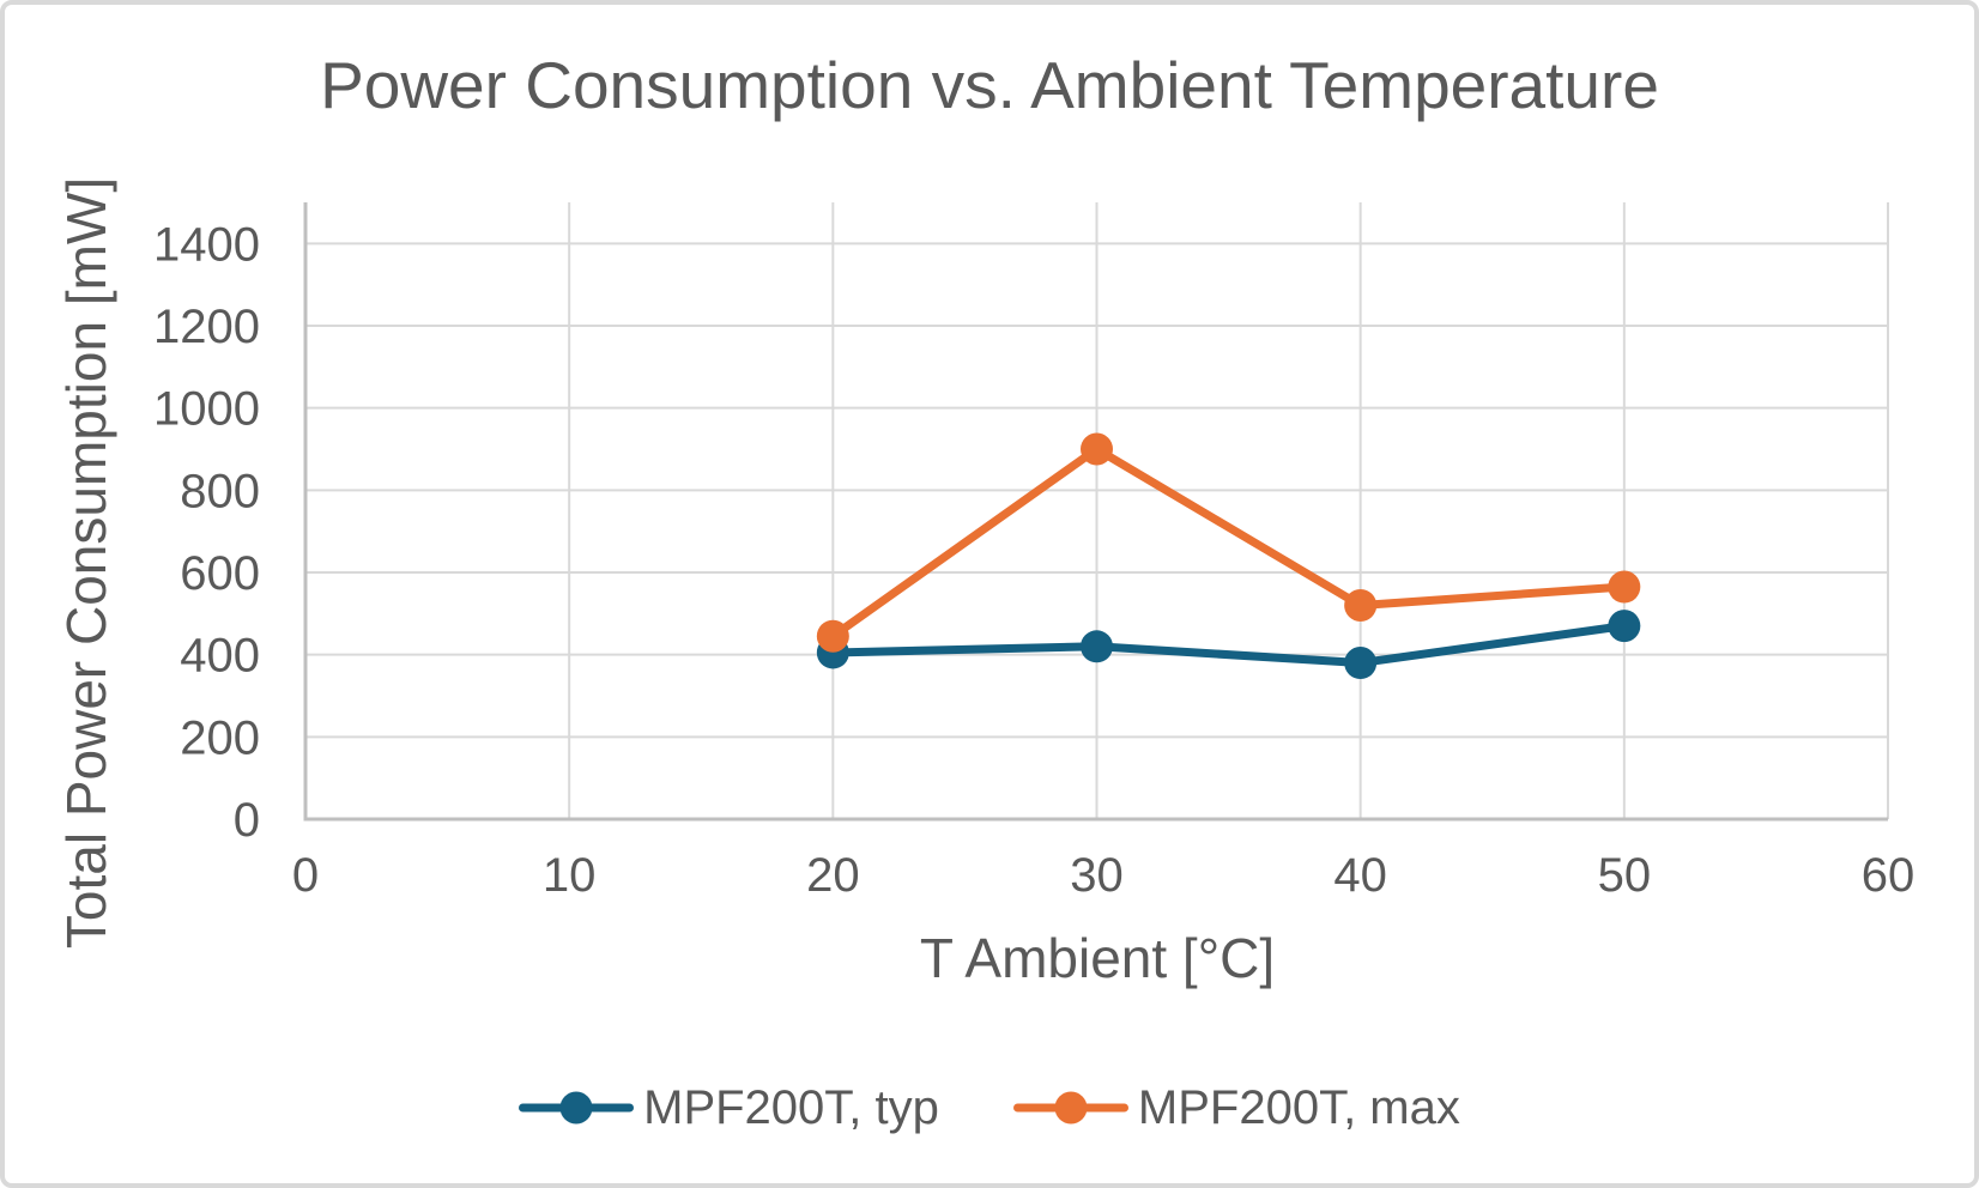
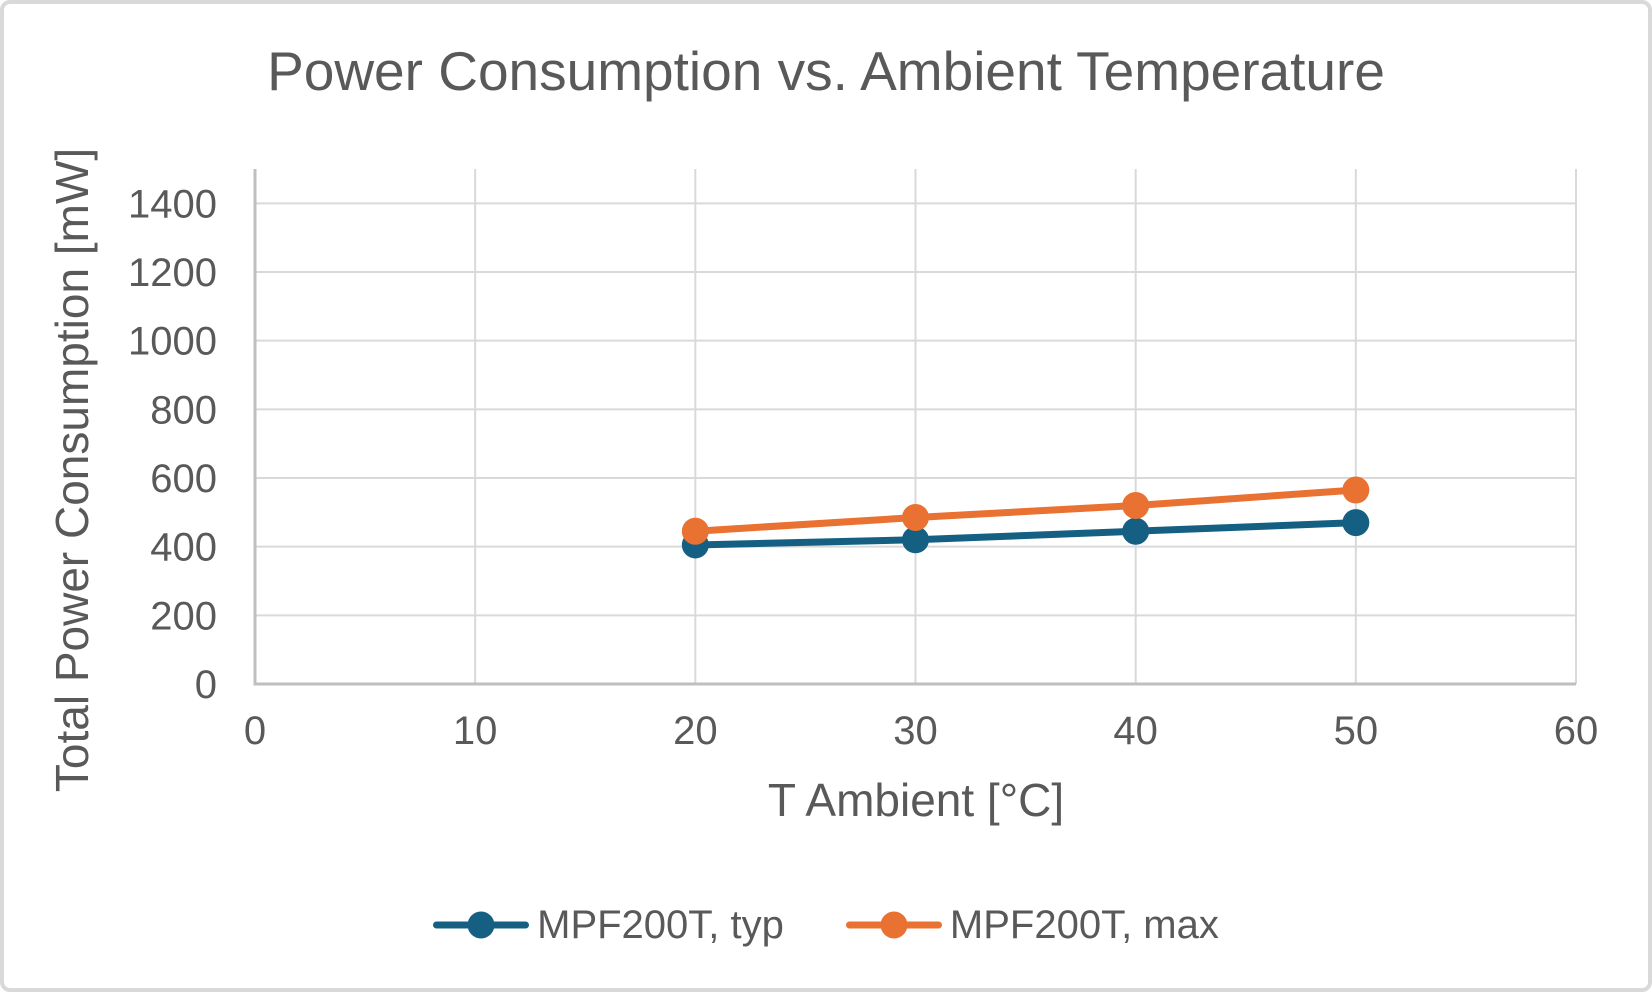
MPF200T, max/30: 900 -> 480
MPF200T, typ/40: 380 -> 440
